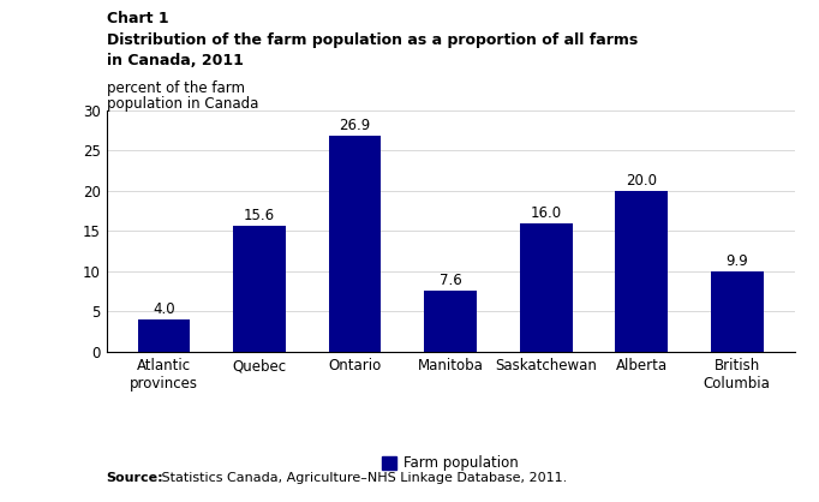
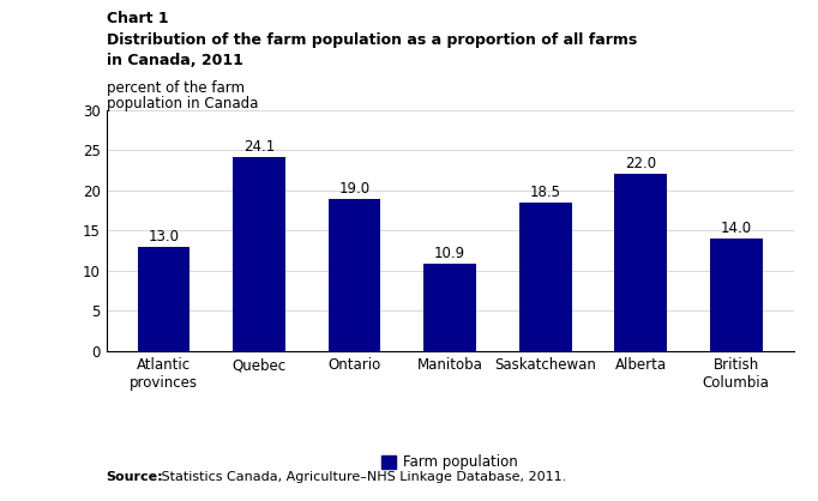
Atlantic provinces: 4.0 -> 13.0
Quebec: 15.6 -> 24.1
Ontario: 26.9 -> 19.0
Manitoba: 7.6 -> 10.9
Saskatchewan: 16.0 -> 18.5
Alberta: 20.0 -> 22.0
British Columbia: 9.9 -> 14.0
